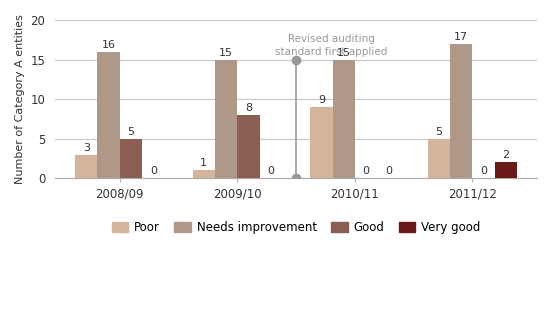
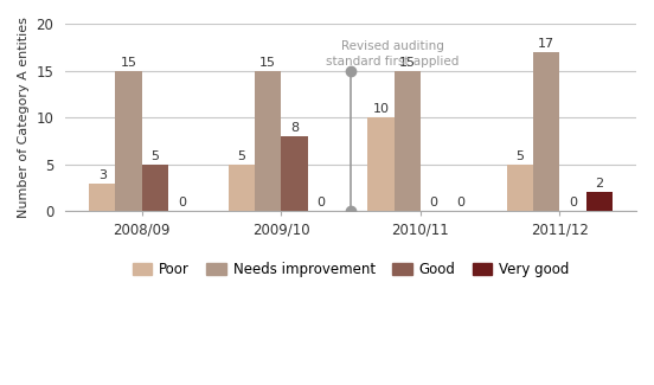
Needs improvement/2008/09: 16 -> 15
Poor/2009/10: 1 -> 5
Poor/2010/11: 9 -> 10
